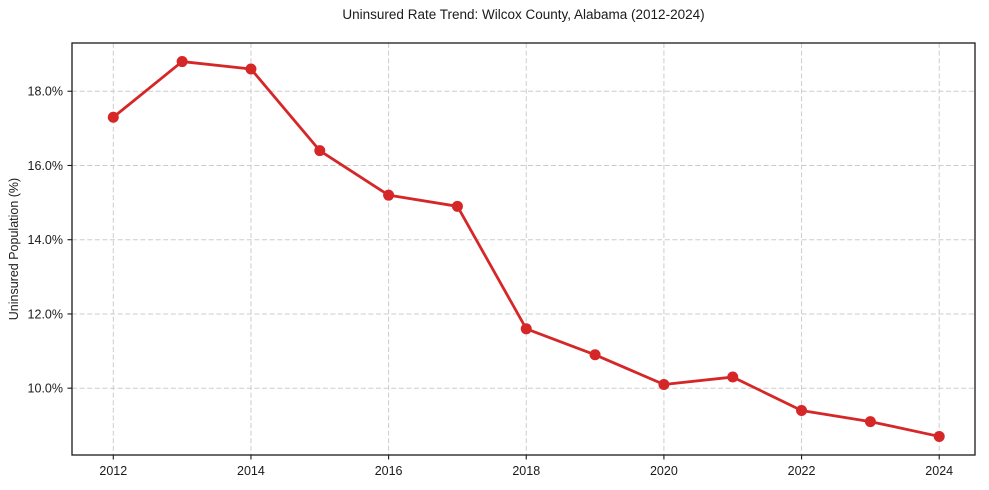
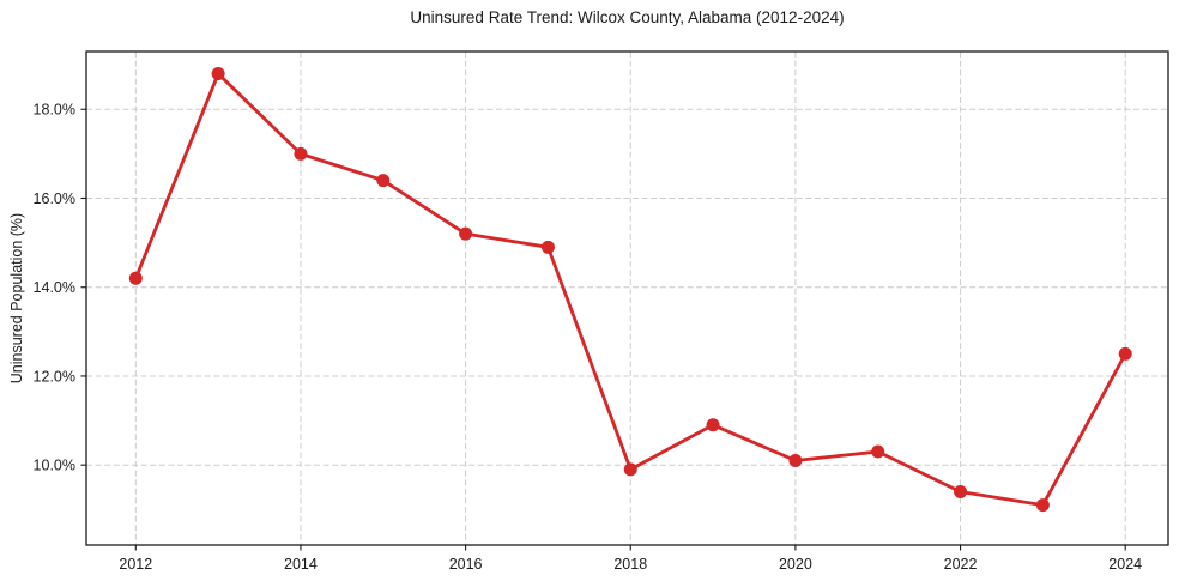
2012: 17.3% -> 14.2%
2014: 18.6% -> 17.0%
2018: 11.6% -> 9.9%
2024: 8.7% -> 12.5%
